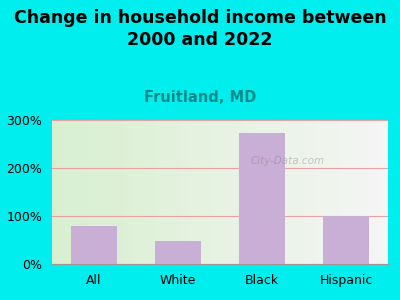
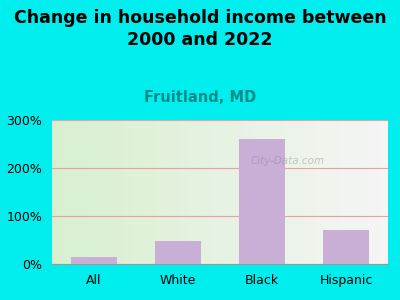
All: 80% -> 15%
Black: 272% -> 260%
Hispanic: 100% -> 70%
